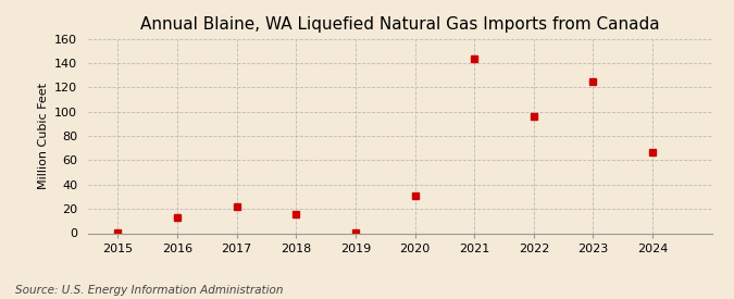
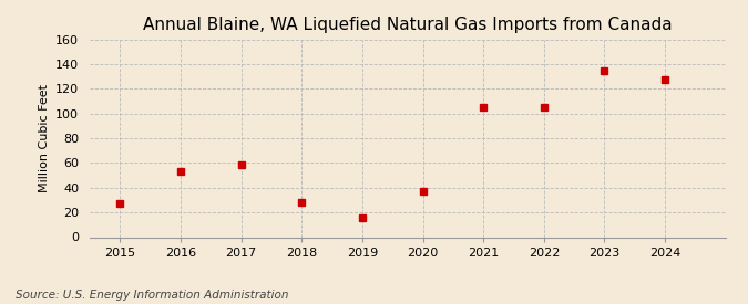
2015: 0 -> 27
2016: 13 -> 53
2017: 22 -> 59
2018: 16 -> 28
2019: 0 -> 16
2020: 31 -> 37
2021: 144 -> 105
2022: 96 -> 105
2023: 125 -> 135
2024: 67 -> 128
